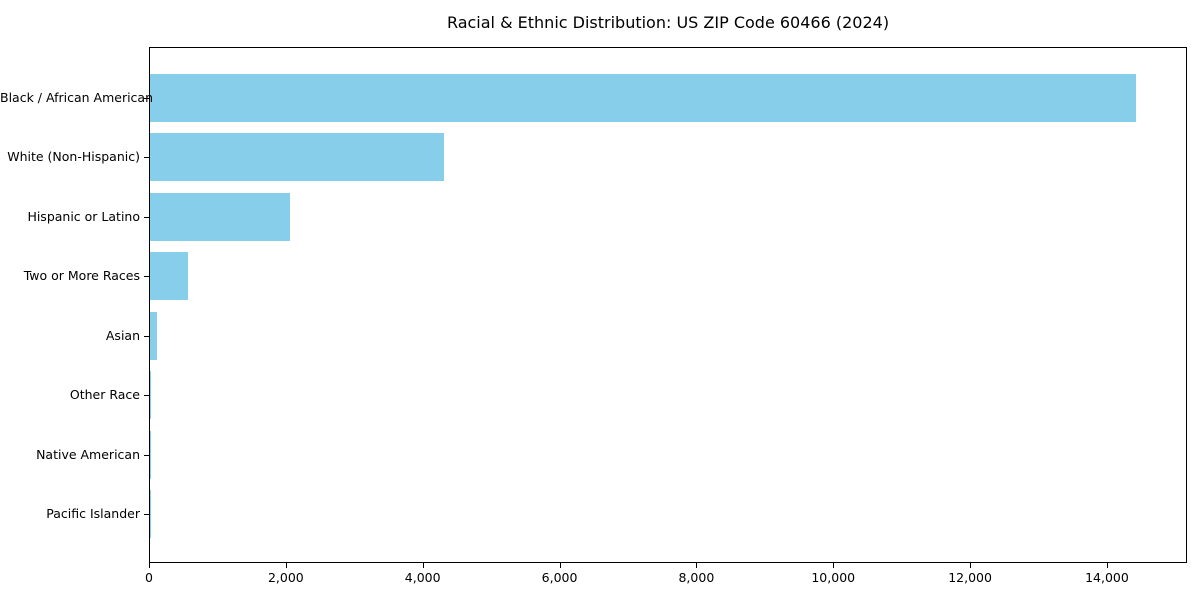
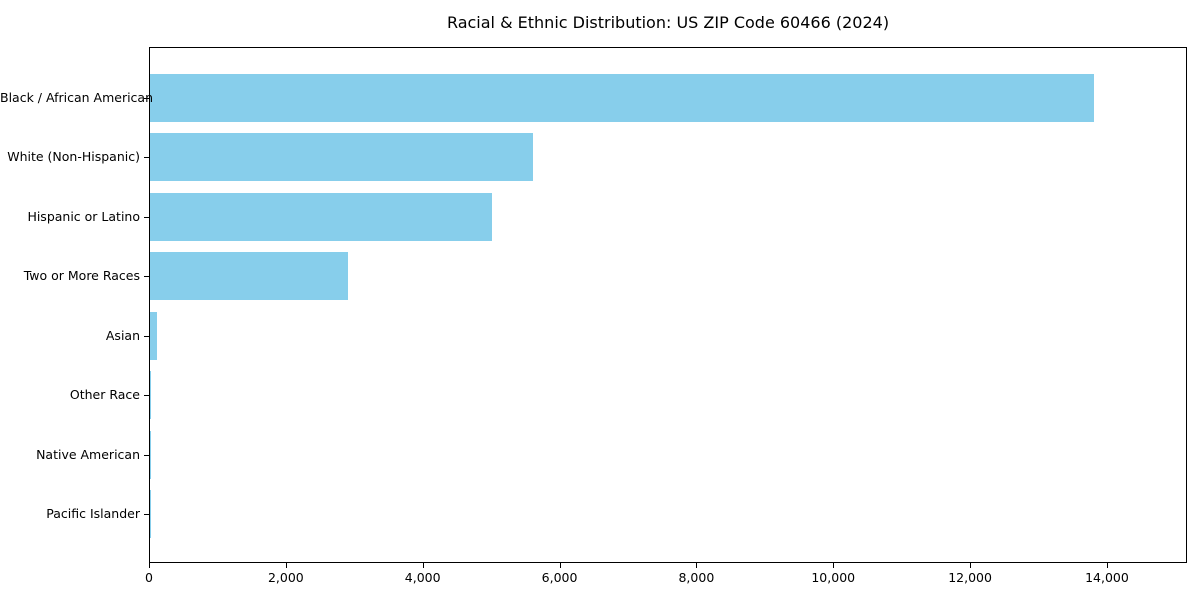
Black / African American: 14400 -> 13800
White (Non-Hispanic): 4300 -> 5600
Hispanic or Latino: 2000 -> 5000
Two or More Races: 600 -> 2900
